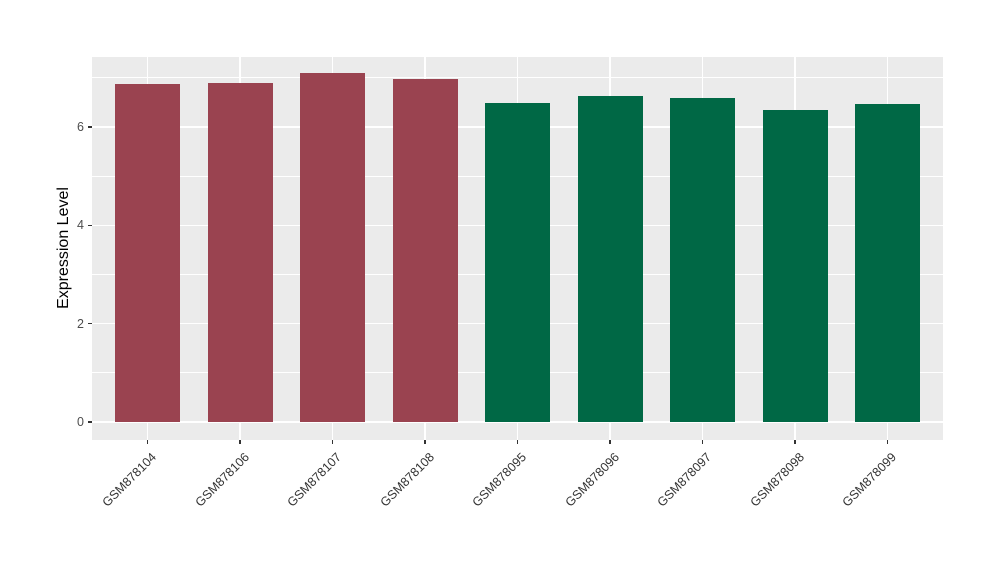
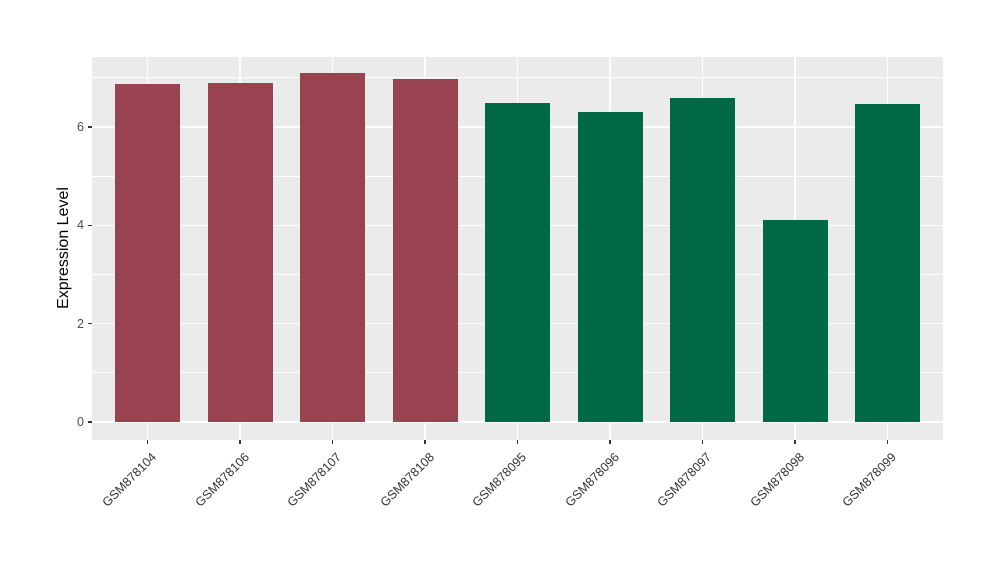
GSM878096: 6.6 -> 6.3
GSM878098: 6.3 -> 4.1
